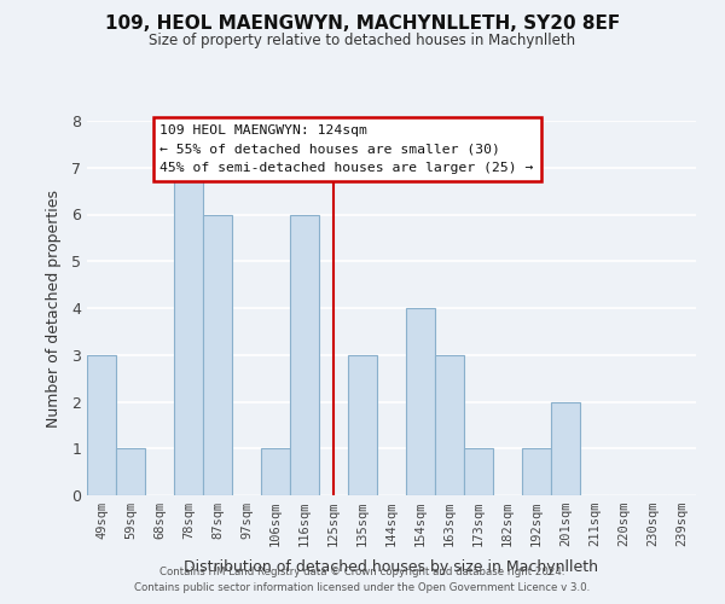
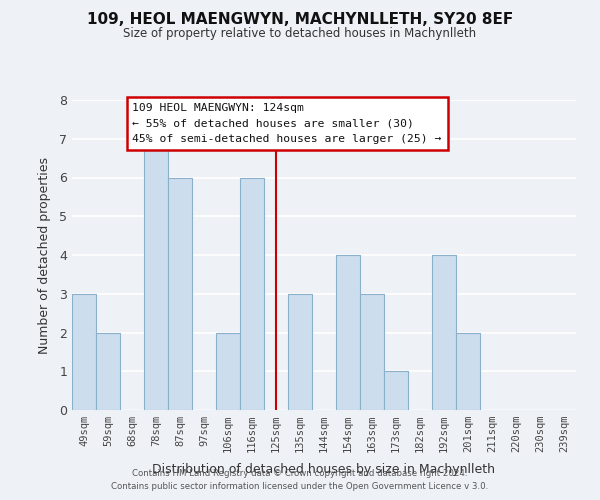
59sqm: 1 -> 2
106sqm: 1 -> 2
192sqm: 1 -> 4
